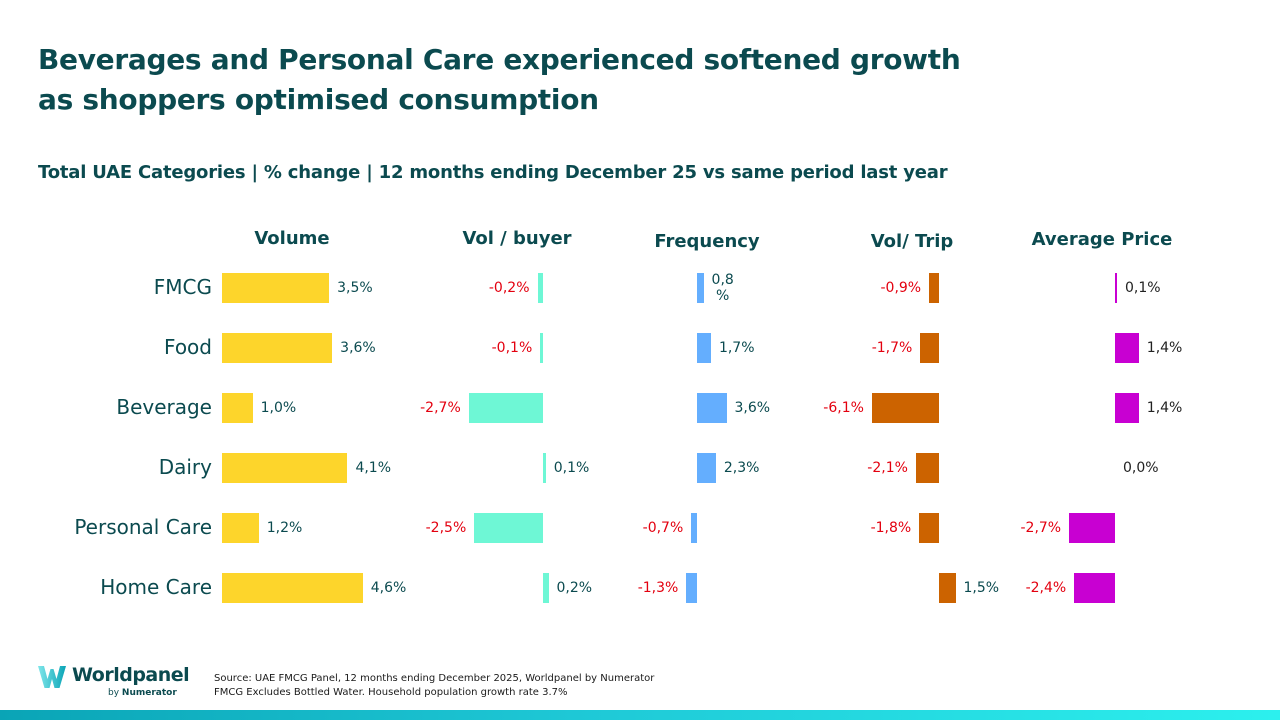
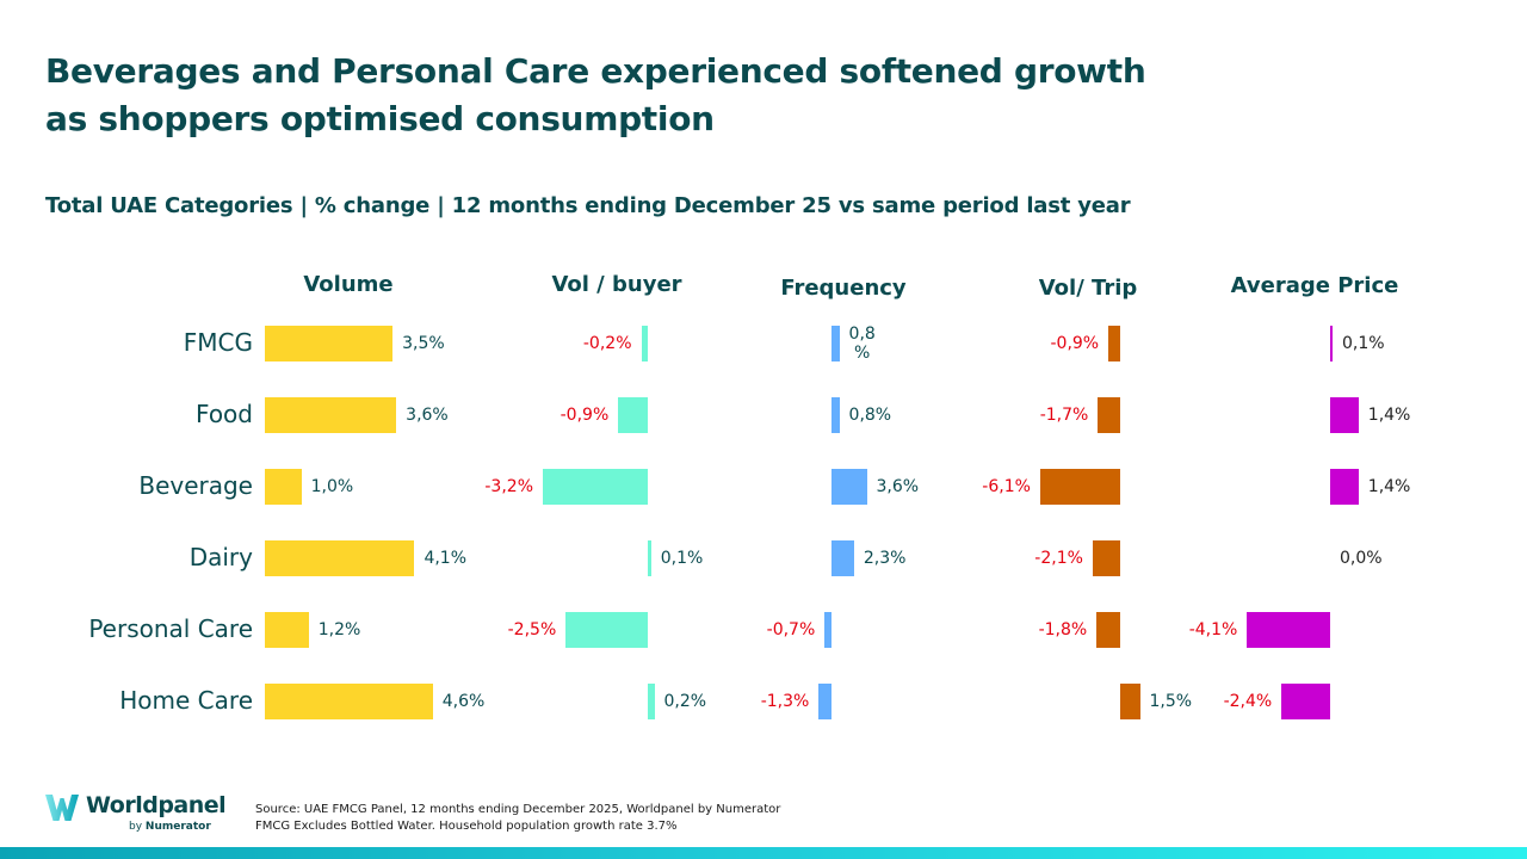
Vol / buyer/Food: -0,1% -> -0,9%
Frequency/Food: 1,7% -> 0,8%
Vol / buyer/Beverage: -2,7% -> -3,2%
Average Price/Personal Care: -2,7% -> -4,1%
